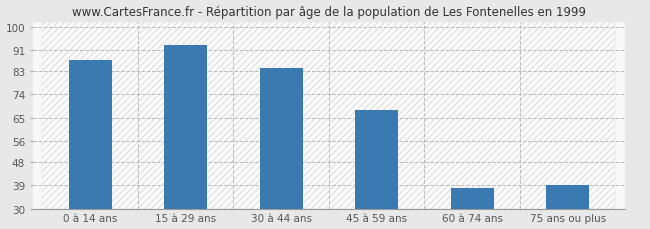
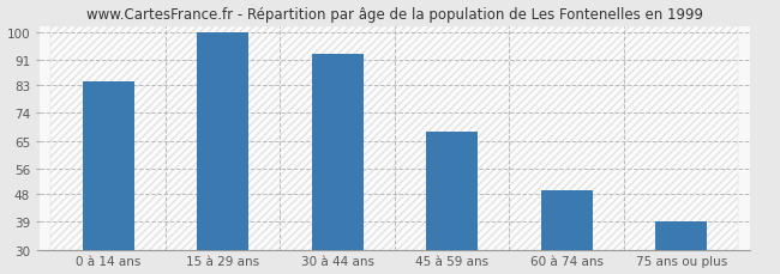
0 à 14 ans: 87 -> 84
15 à 29 ans: 93 -> 100
30 à 44 ans: 84 -> 93
60 à 74 ans: 38 -> 49
